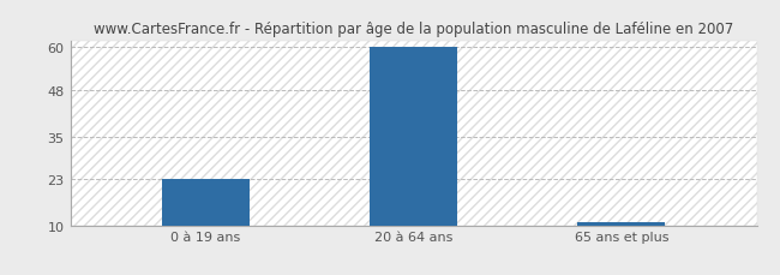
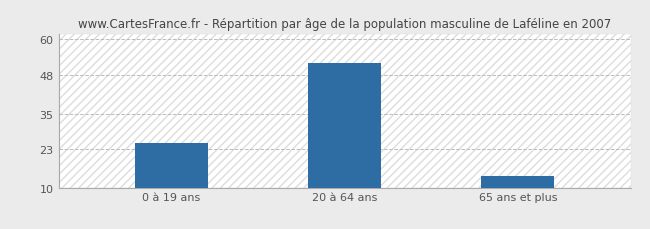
0 à 19 ans: 23 -> 25
20 à 64 ans: 60 -> 52
65 ans et plus: 11 -> 14
